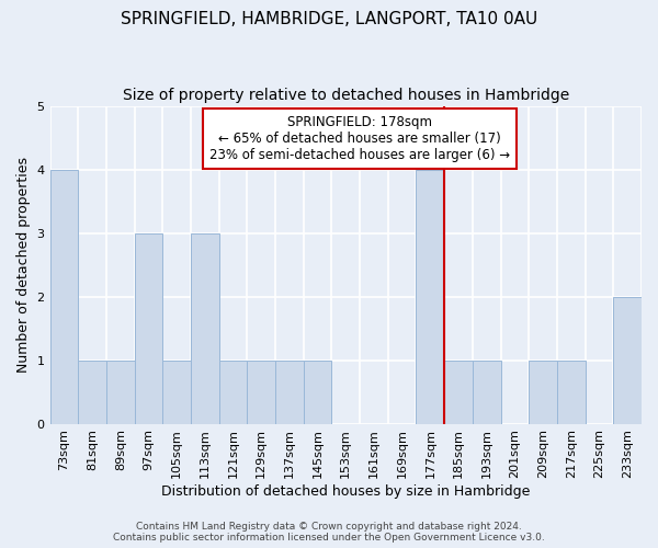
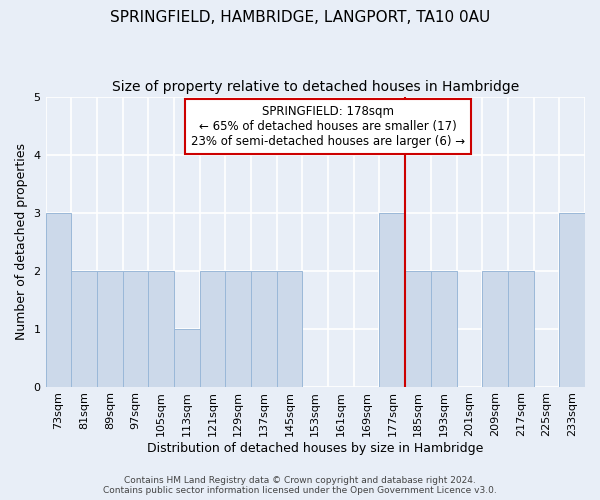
73sqm: 4 -> 3
81sqm: 1 -> 2
89sqm: 1 -> 2
97sqm: 3 -> 2
105sqm: 1 -> 2
113sqm: 3 -> 1
121sqm: 1 -> 2
129sqm: 1 -> 2
137sqm: 1 -> 2
145sqm: 1 -> 2
177sqm: 4 -> 3
185sqm: 1 -> 2
193sqm: 1 -> 2
209sqm: 1 -> 2
217sqm: 1 -> 2
233sqm: 2 -> 3
